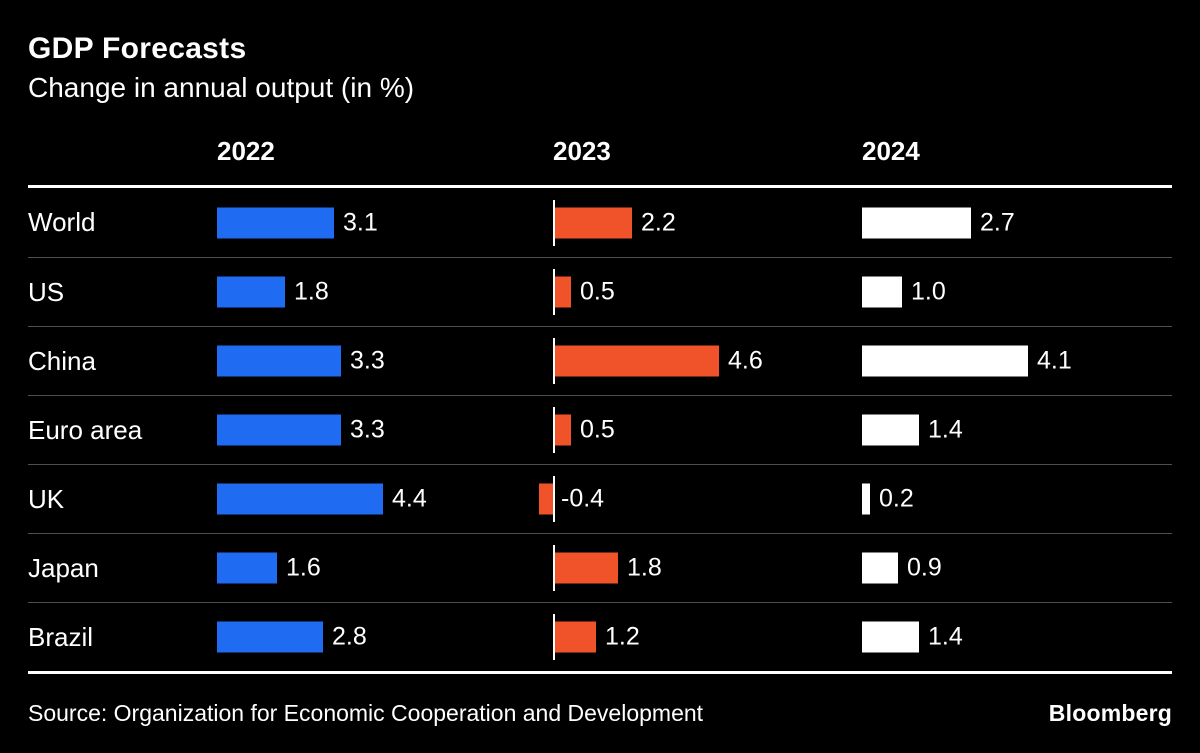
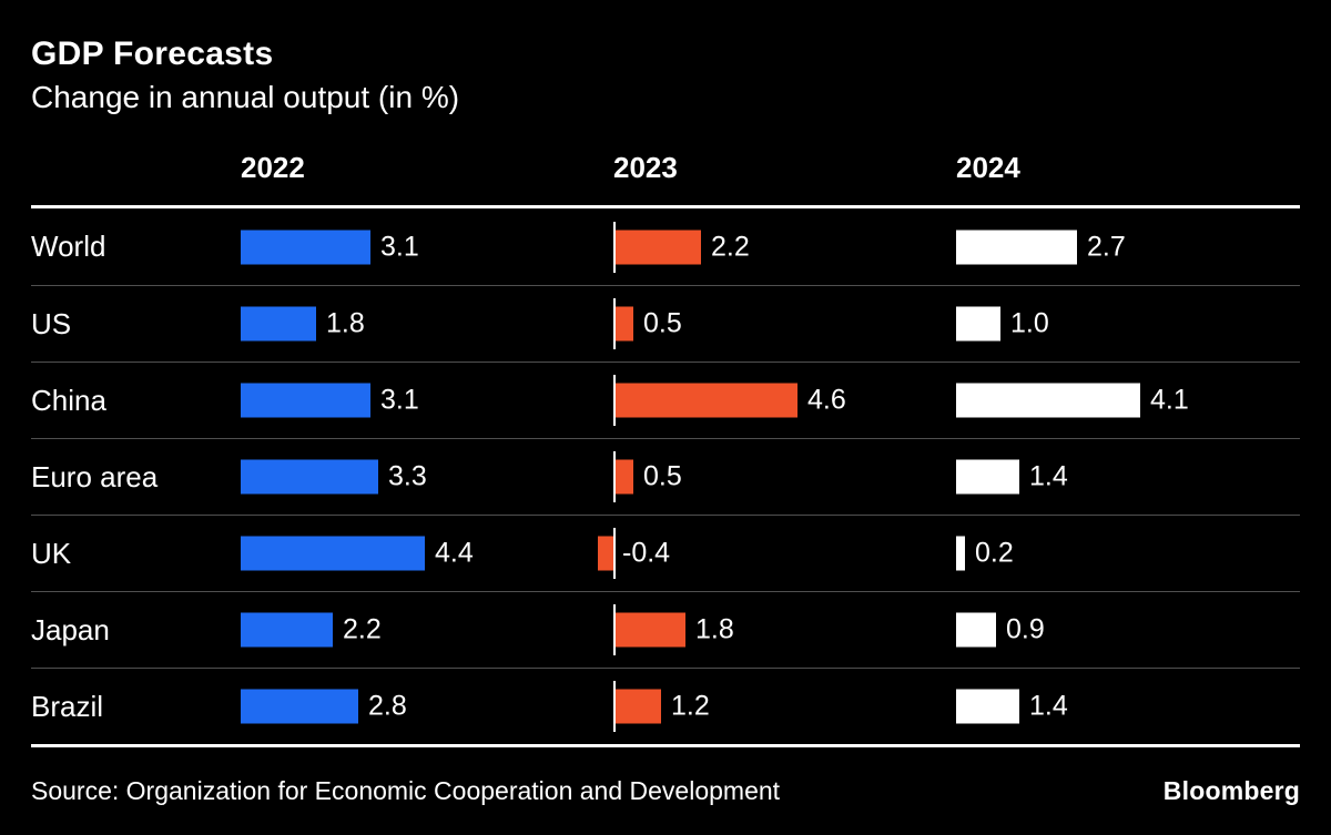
2022/China: 3.3 -> 3.1
2022/Japan: 1.6 -> 2.2
